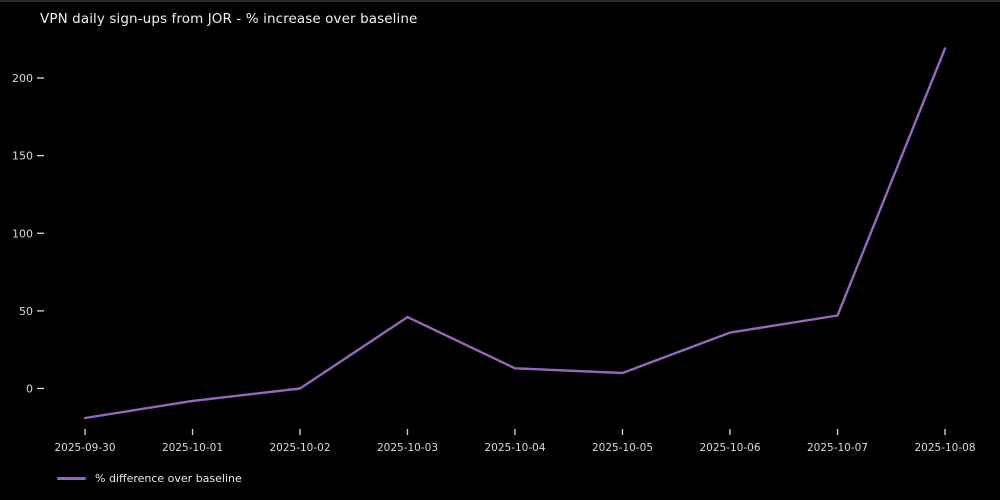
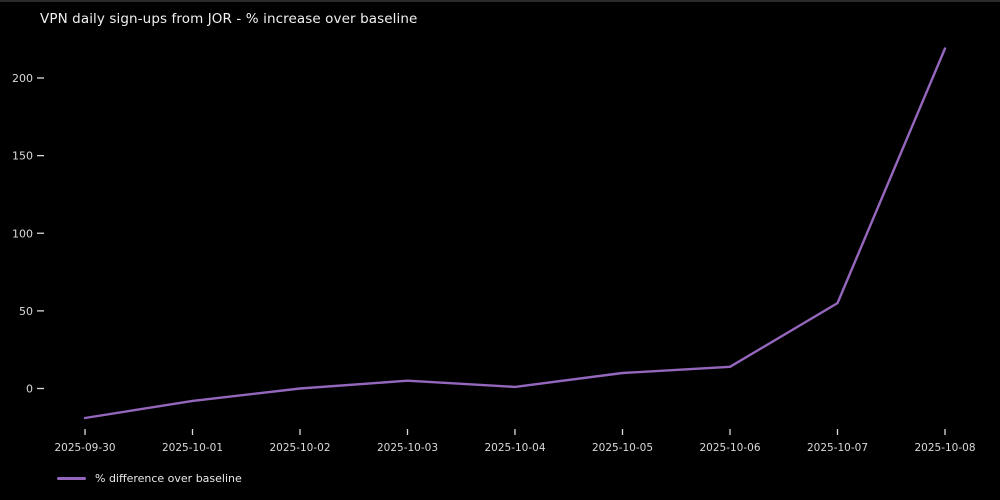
2025-10-03: 46 -> 5
2025-10-04: 13 -> 1
2025-10-06: 36 -> 14
2025-10-07: 47 -> 55
